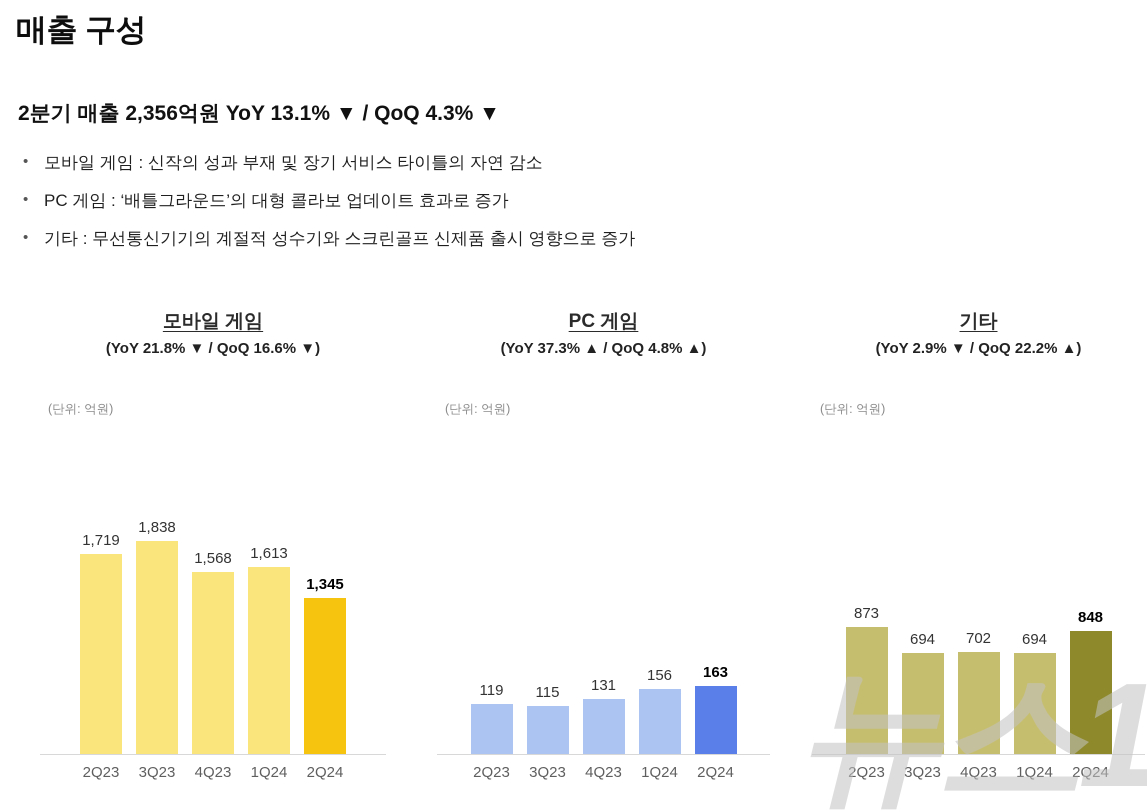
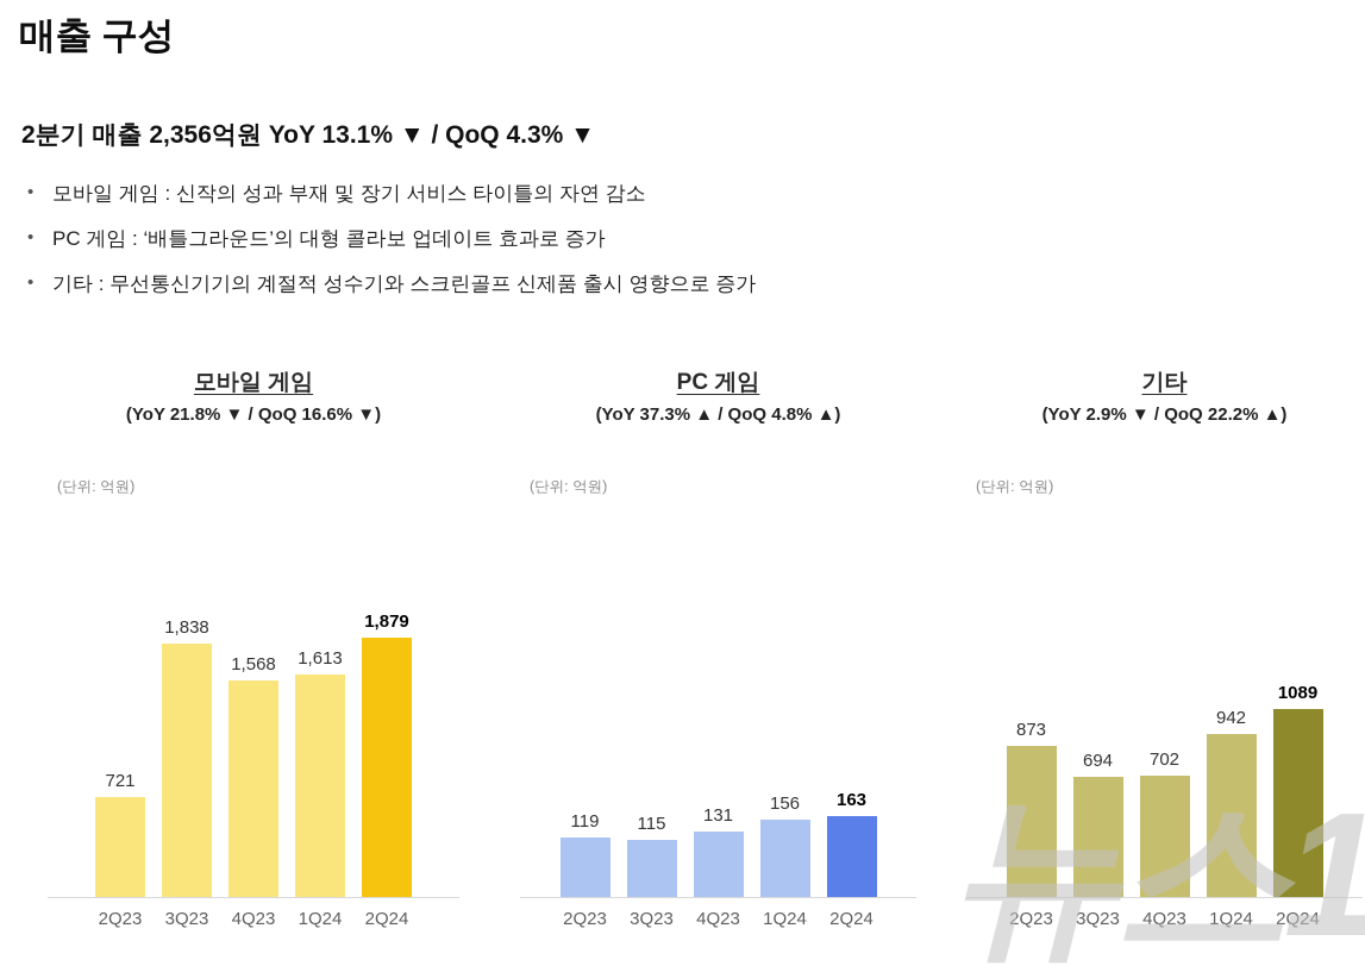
모바일 게임/2Q23: 1,719 -> 721
모바일 게임/2Q24: 1,345 -> 1,879
기타/1Q24: 694 -> 942
기타/2Q24: 848 -> 1089
